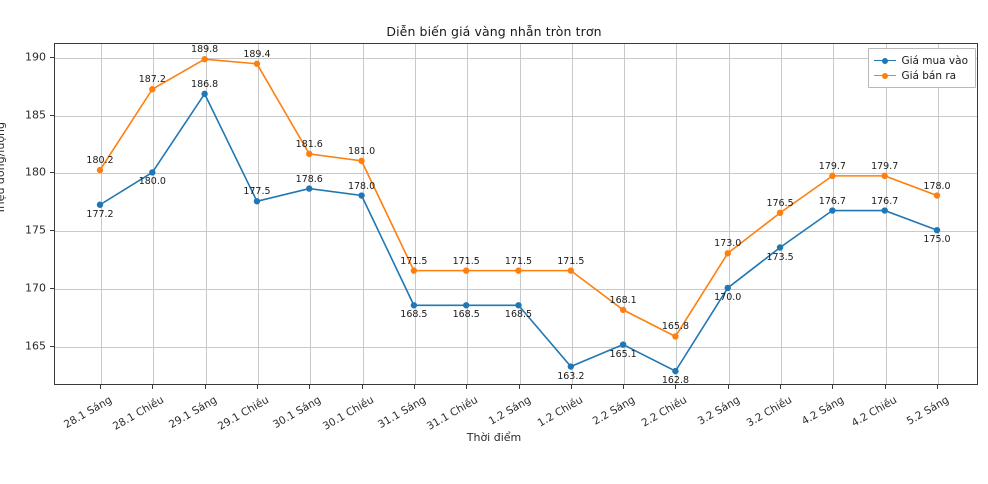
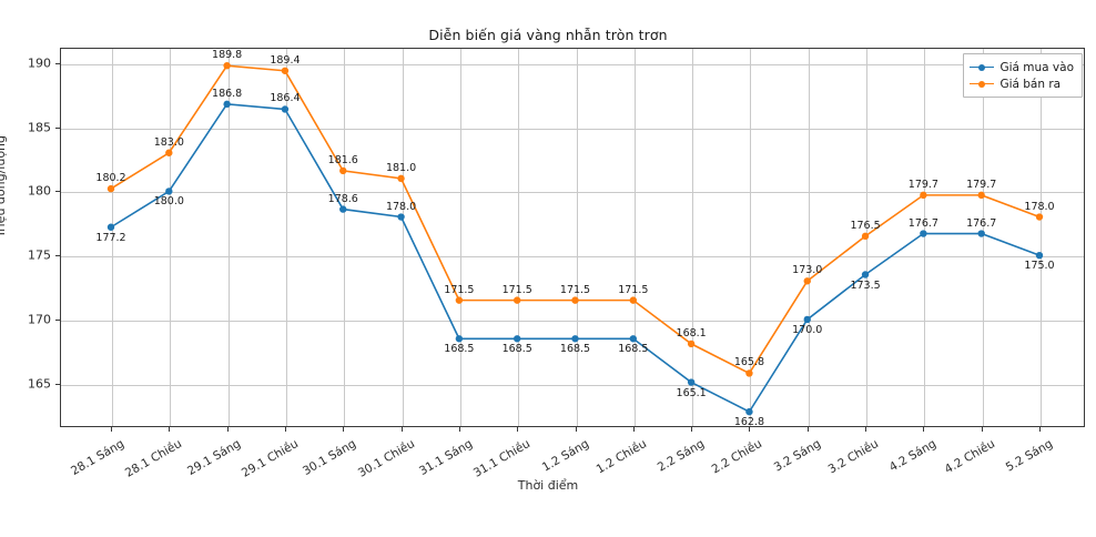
Giá bán ra/28.1 Chiều: 187.2 -> 183.0
Giá mua vào/29.1 Chiều: 177.5 -> 186.4
Giá mua vào/1.2 Chiều: 163.2 -> 168.5
